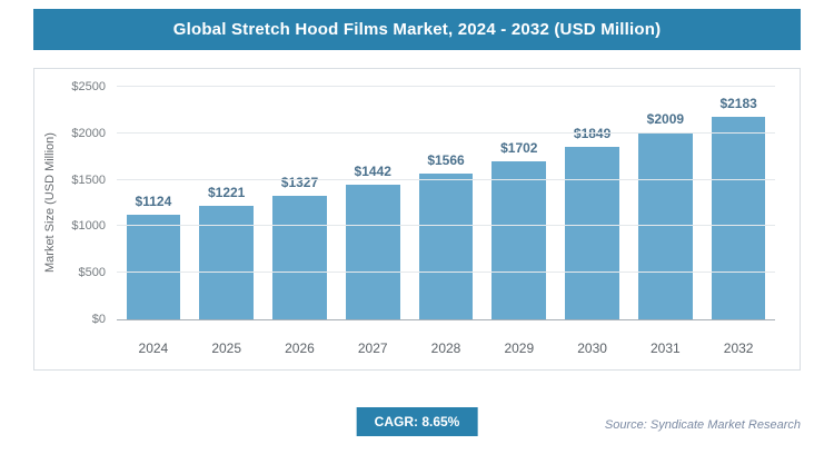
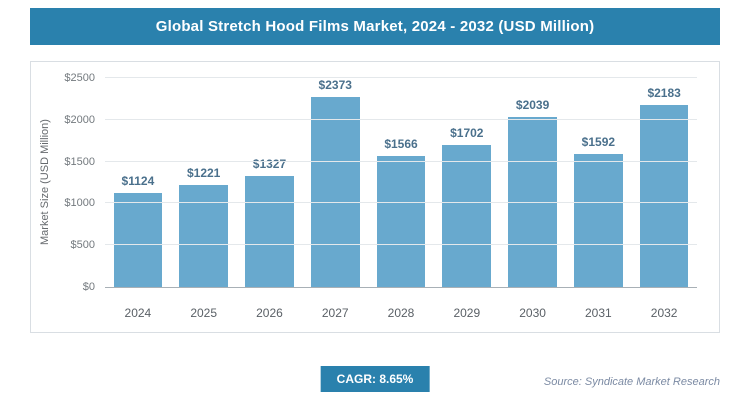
2027: $1442 -> $2373
2030: $1849 -> $2039
2031: $2009 -> $1592
